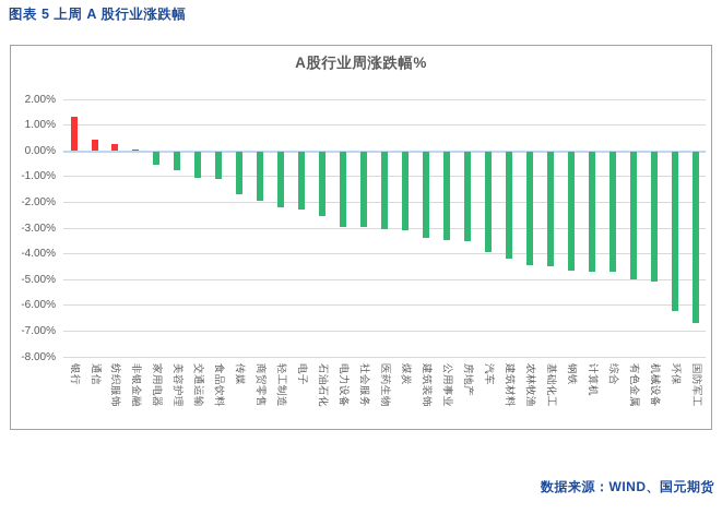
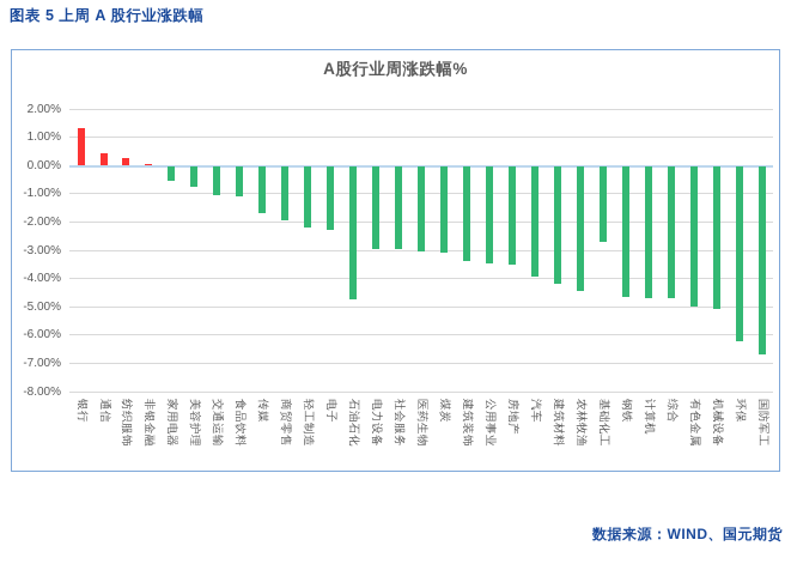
石油石化: -2.5% -> -4.7%
基础化工: -4.5% -> -2.7%
